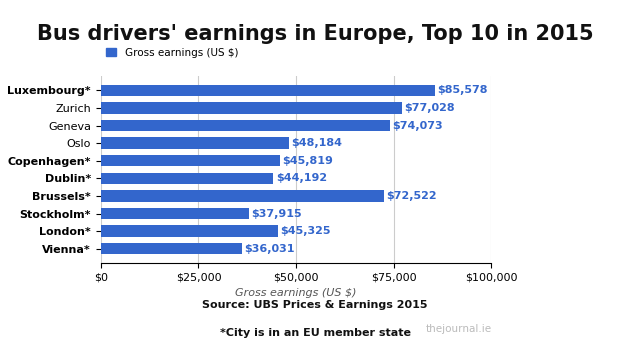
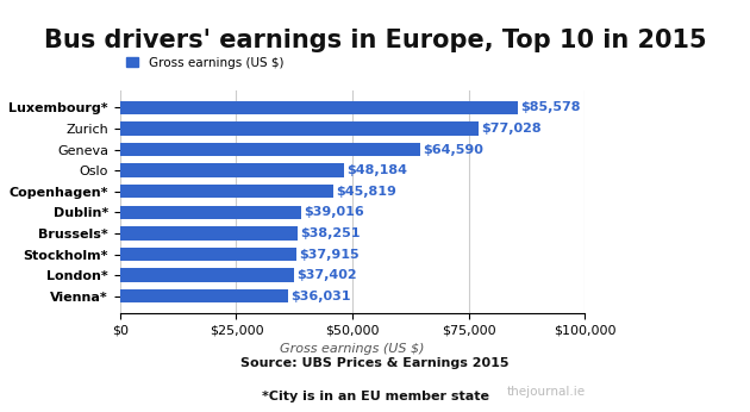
Geneva: $74,073 -> $64,590
Dublin*: $44,192 -> $39,016
Brussels*: $72,522 -> $38,251
London*: $45,325 -> $37,402
